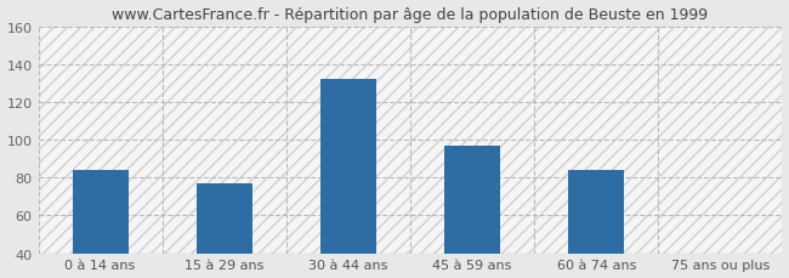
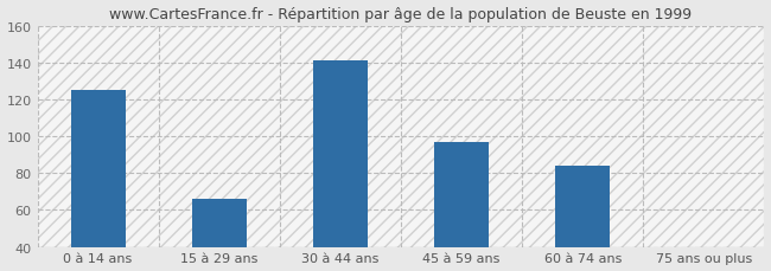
0 à 14 ans: 84 -> 125
15 à 29 ans: 77 -> 66
30 à 44 ans: 132 -> 141
